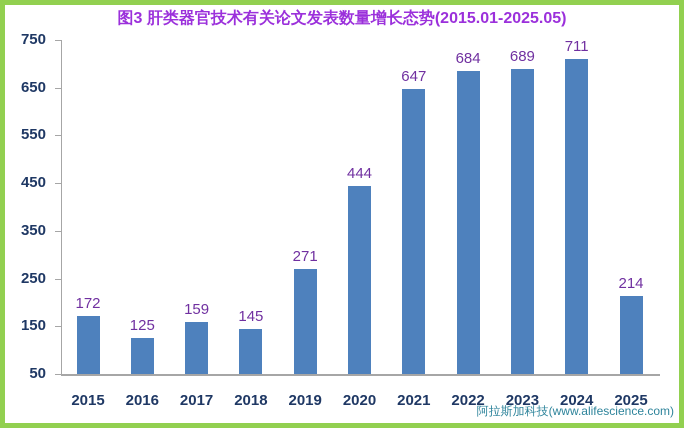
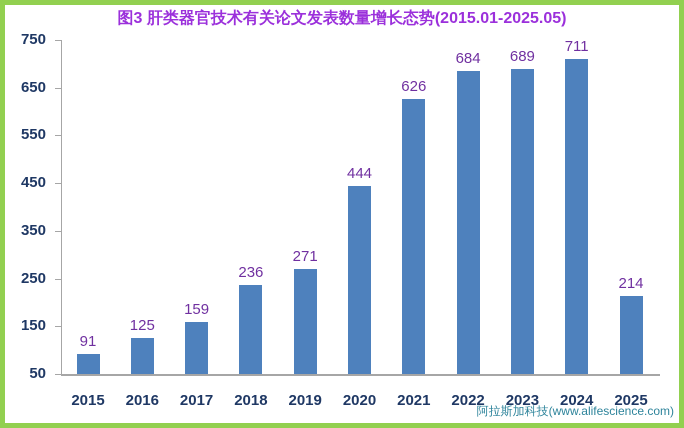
2015: 172 -> 91
2018: 145 -> 236
2021: 647 -> 626
